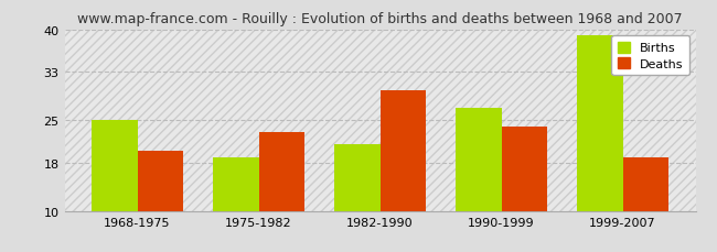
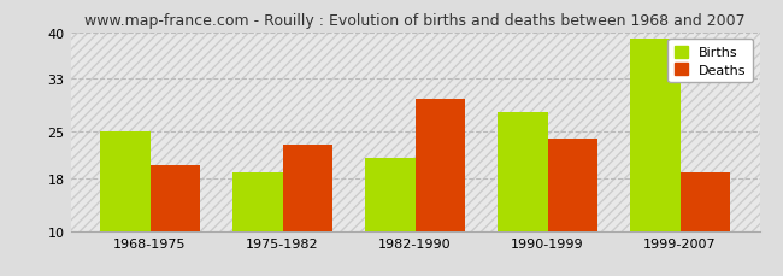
Births/1990-1999: 27 -> 28
